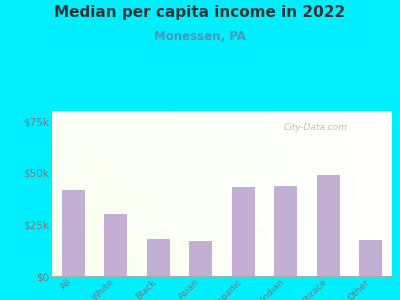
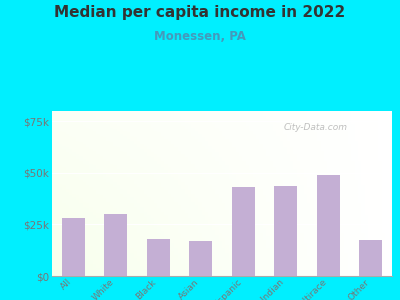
All: $41.5k -> $28.0k
